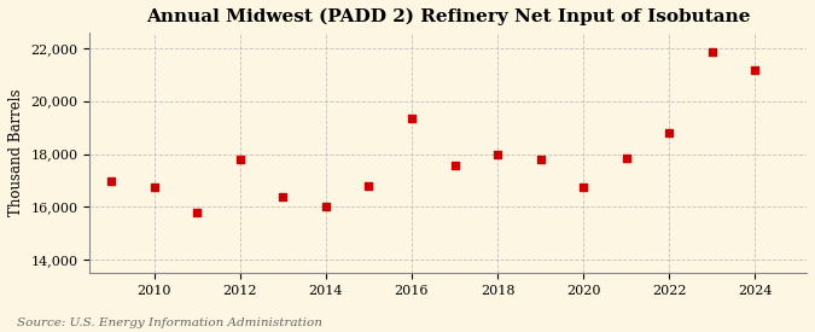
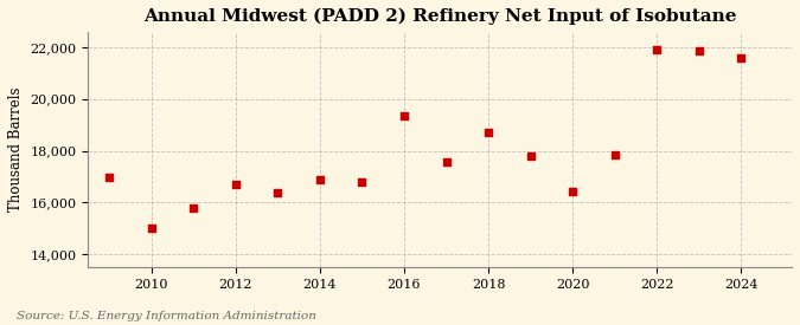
2010: 16,750 -> 15,000
2012: 17,800 -> 16,700
2014: 16,000 -> 16,900
2018: 18,000 -> 18,700
2020: 16,750 -> 16,450
2022: 18,800 -> 21,900
2024: 21,150 -> 21,600
